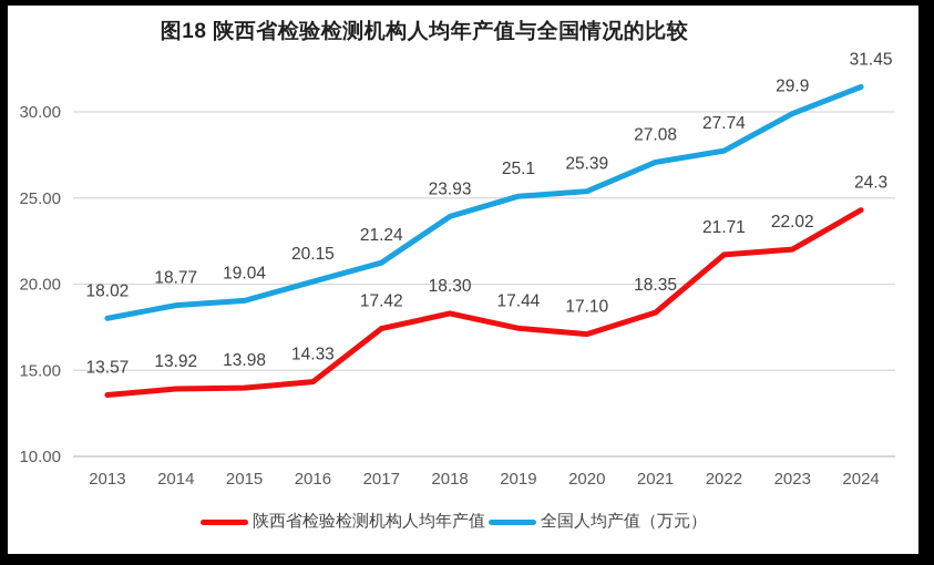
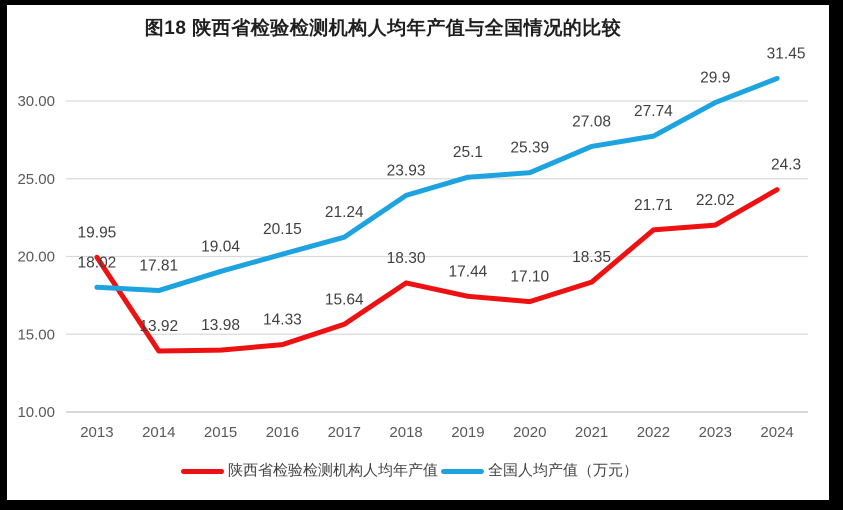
陕西省检验检测机构人均年产值/2013: 13.57 -> 19.95
全国人均产值（万元）/2014: 18.77 -> 17.81
陕西省检验检测机构人均年产值/2017: 17.42 -> 15.64
